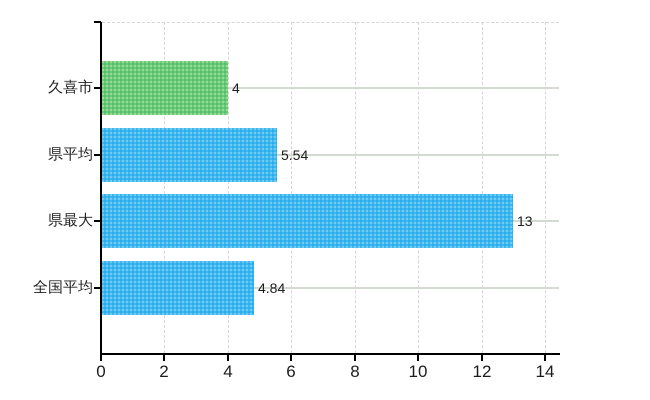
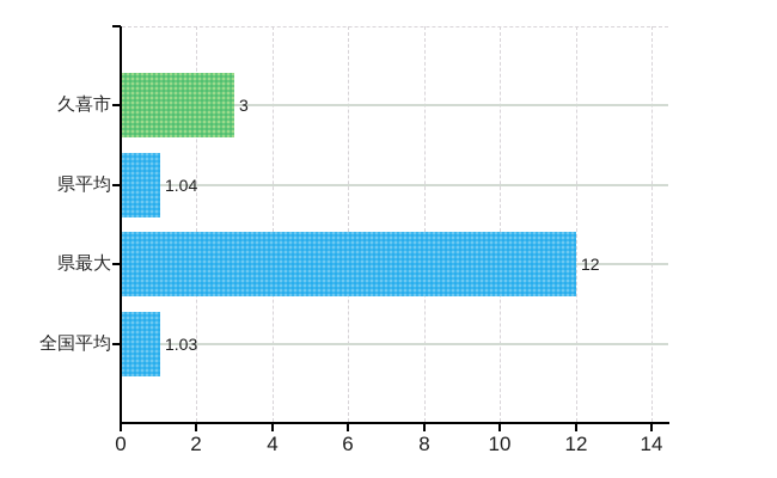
久喜市: 4 -> 3
県平均: 5.54 -> 1.04
県最大: 13 -> 12
全国平均: 4.84 -> 1.03
